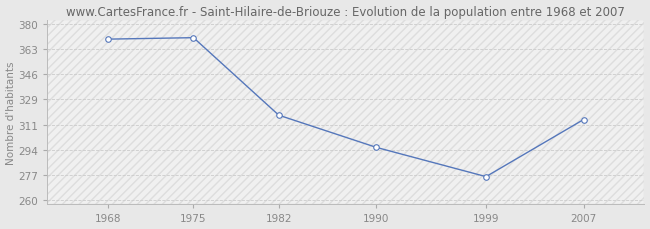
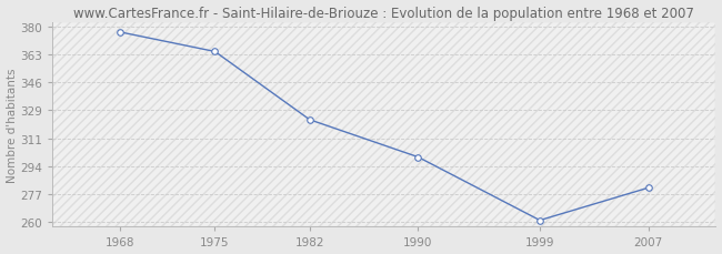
1968: 370 -> 377
1975: 371 -> 365
1982: 318 -> 323
1990: 296 -> 300
1999: 276 -> 261
2007: 315 -> 281
